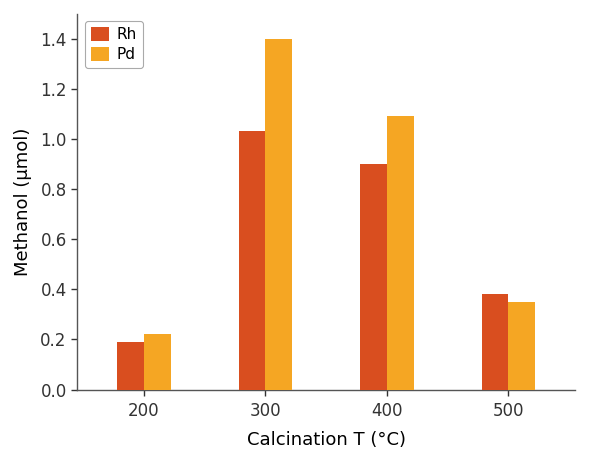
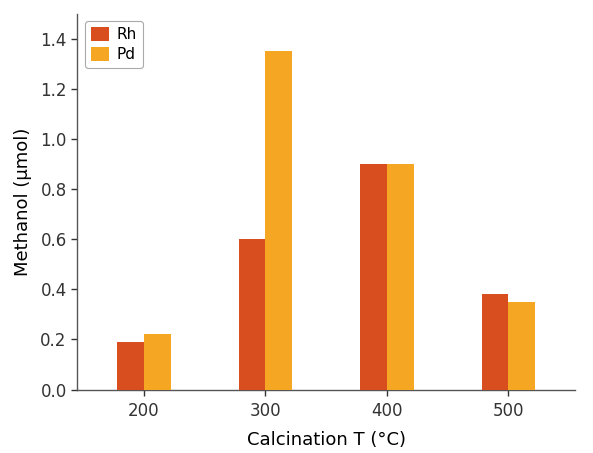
Rh/300: 1.03 -> 0.60
Pd/300: 1.40 -> 1.35
Pd/400: 1.09 -> 0.90
